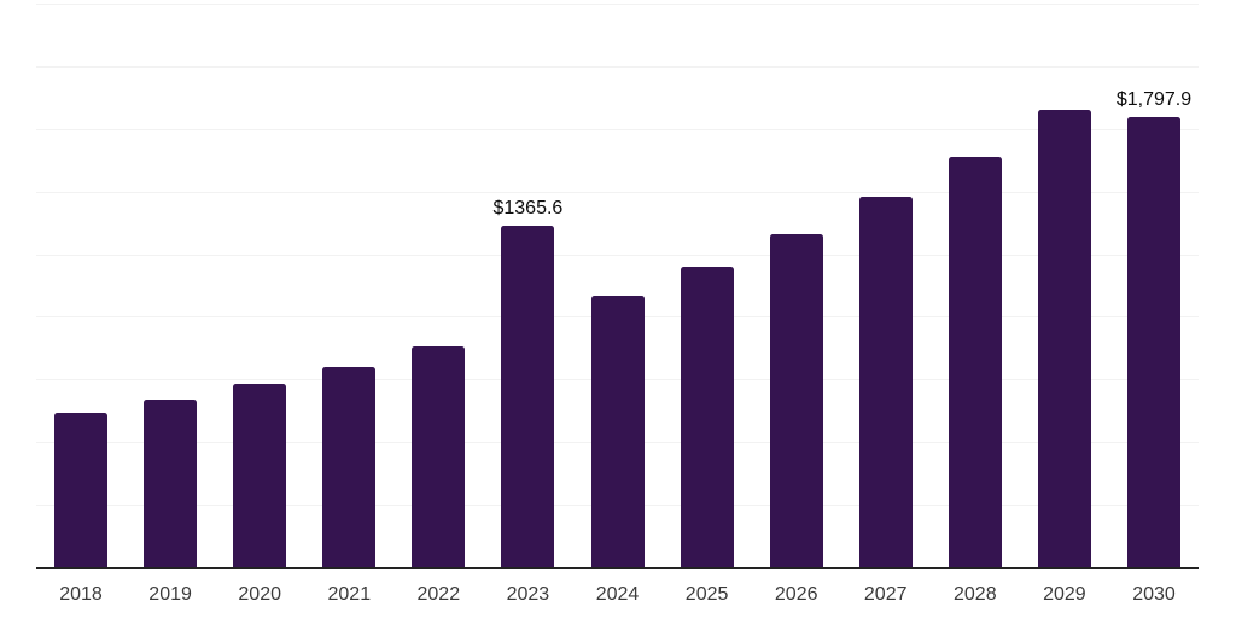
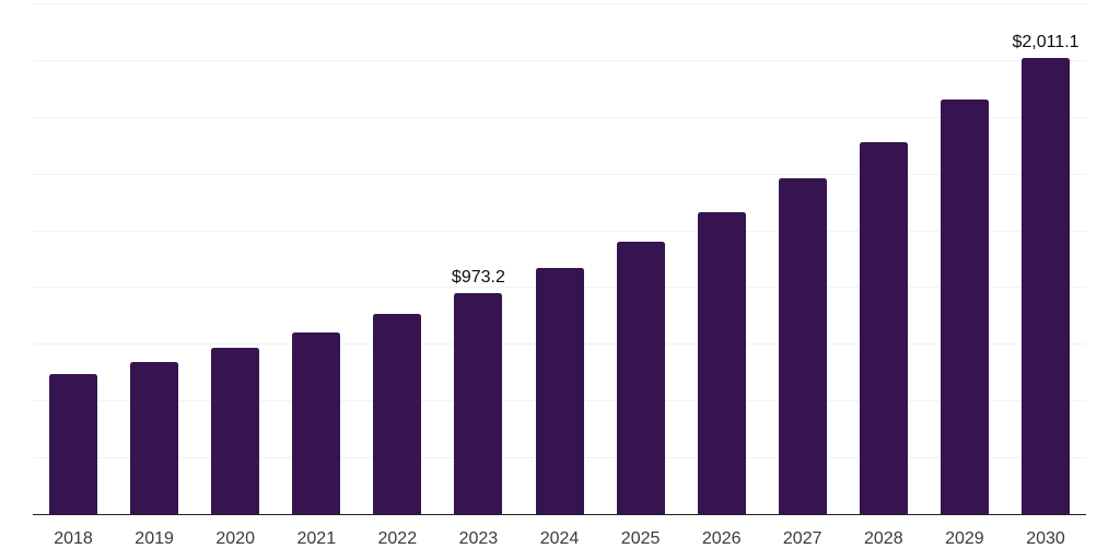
2023: $1365.6 -> $973.2
2030: $1,797.9 -> $2,011.1
